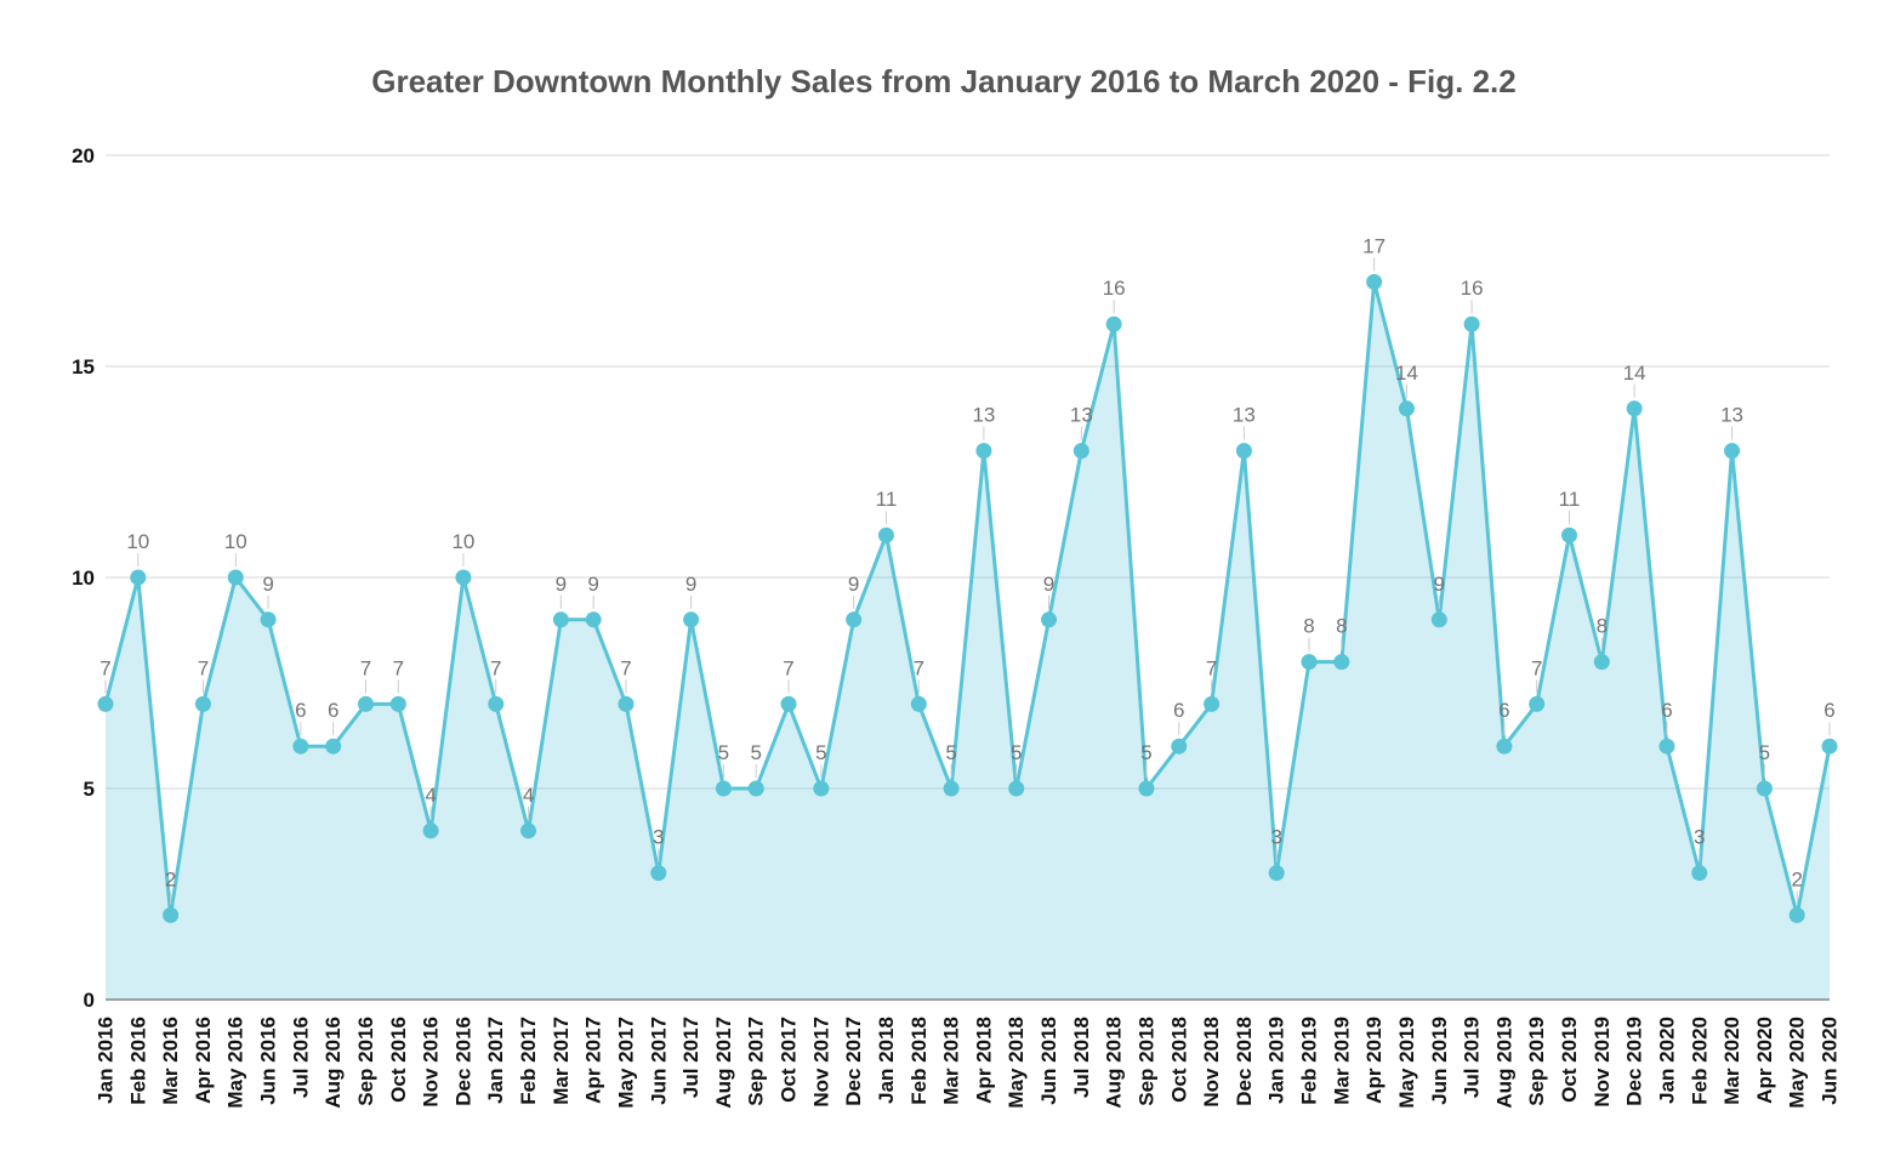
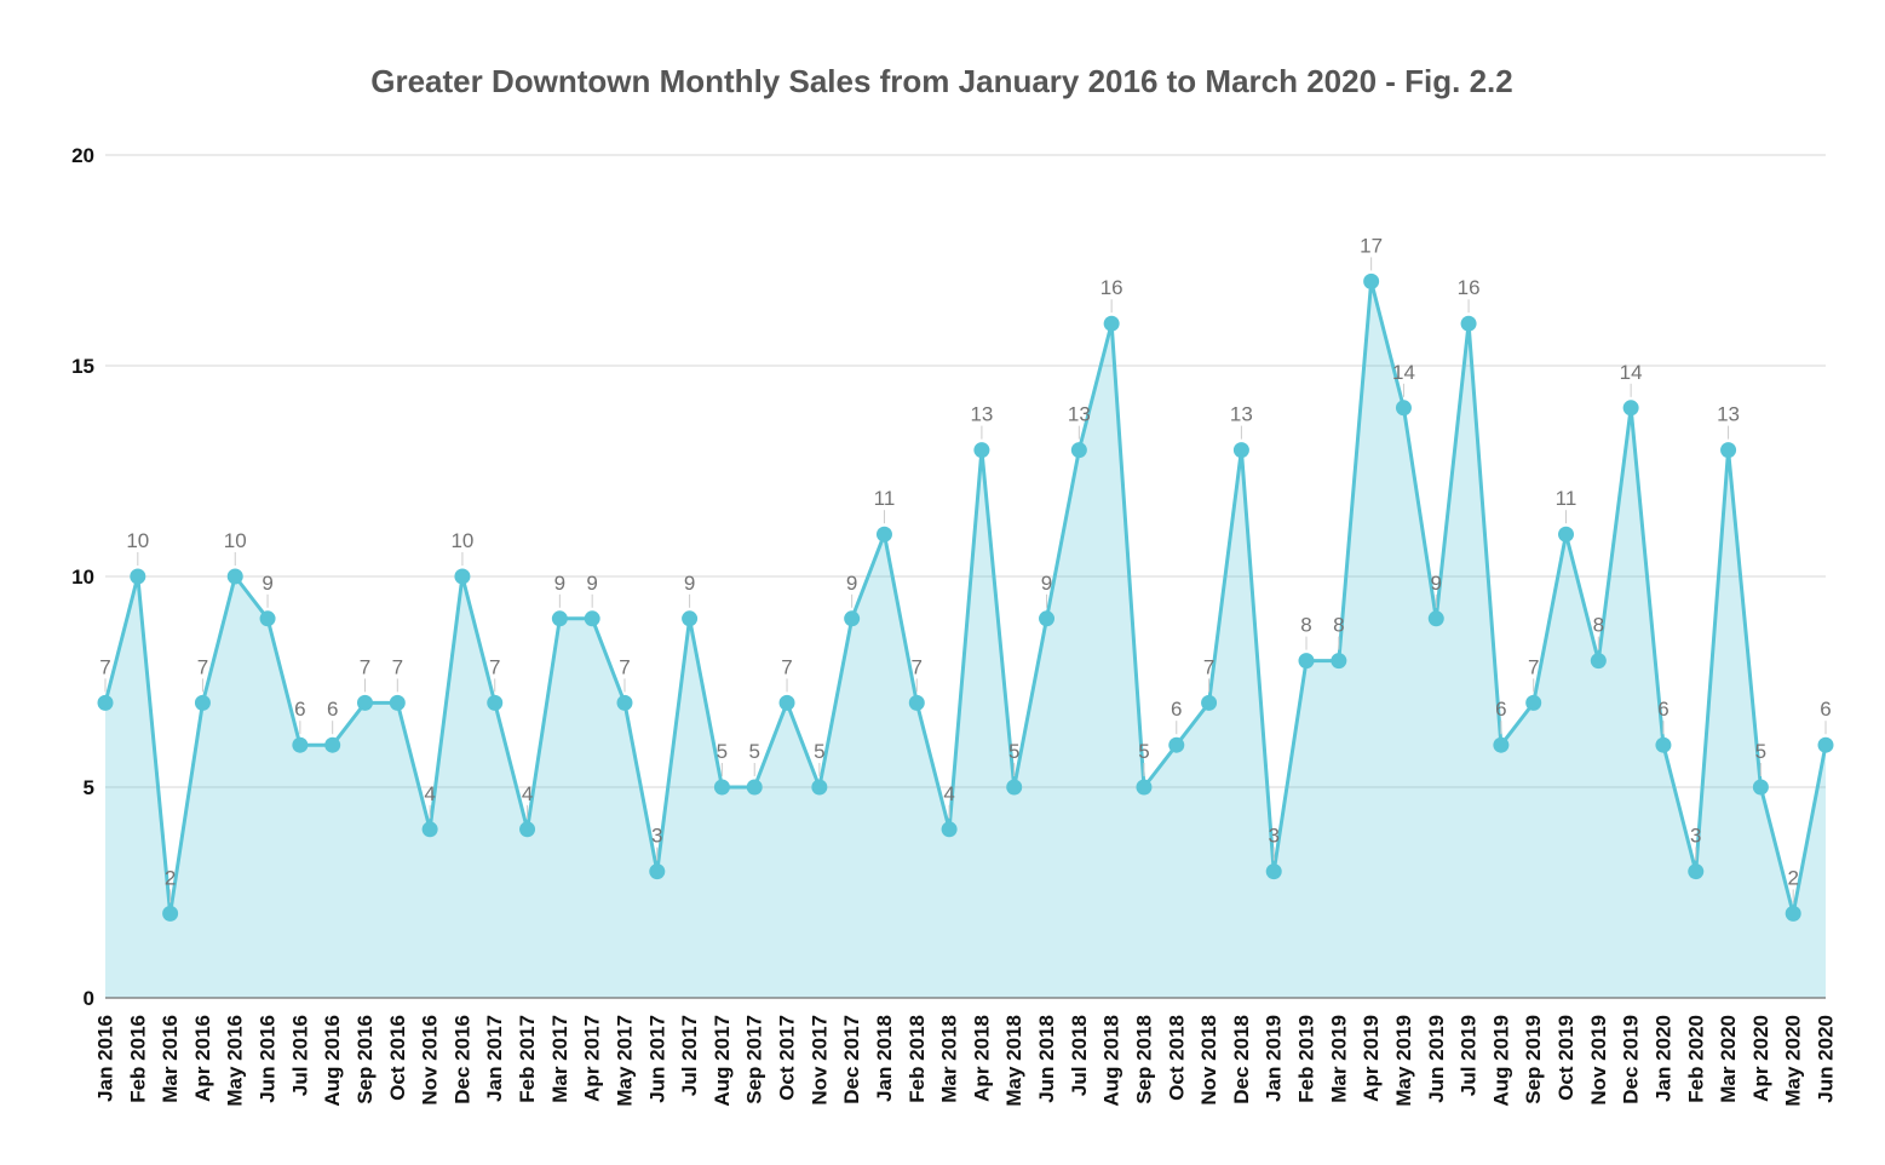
Mar 2018: 5 -> 4
